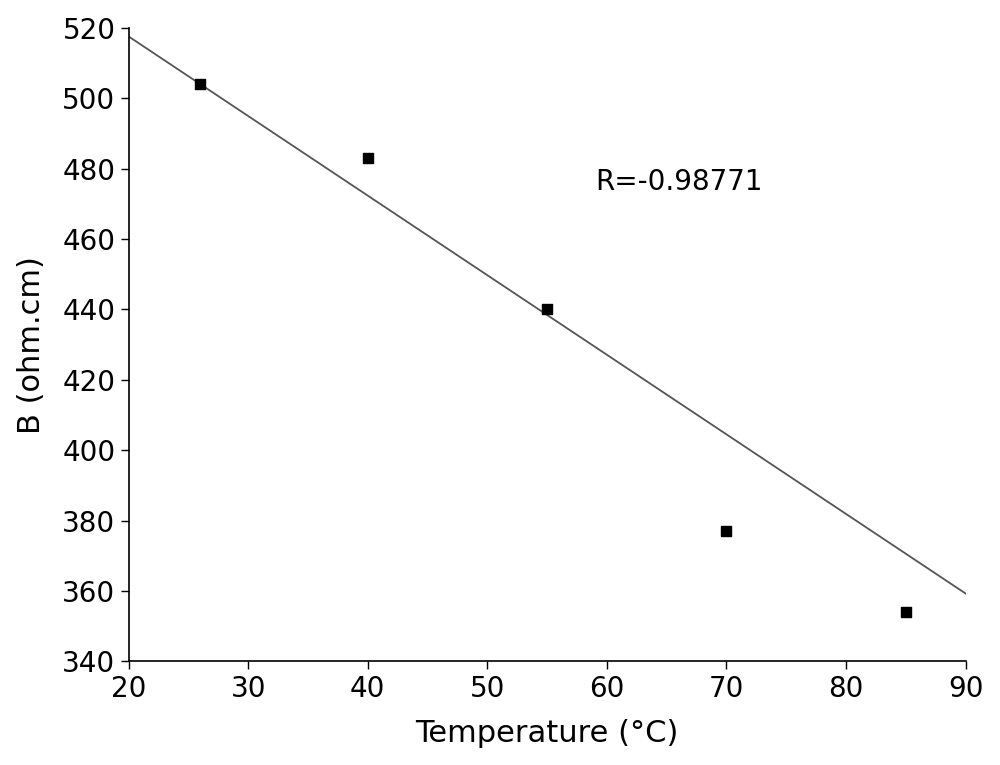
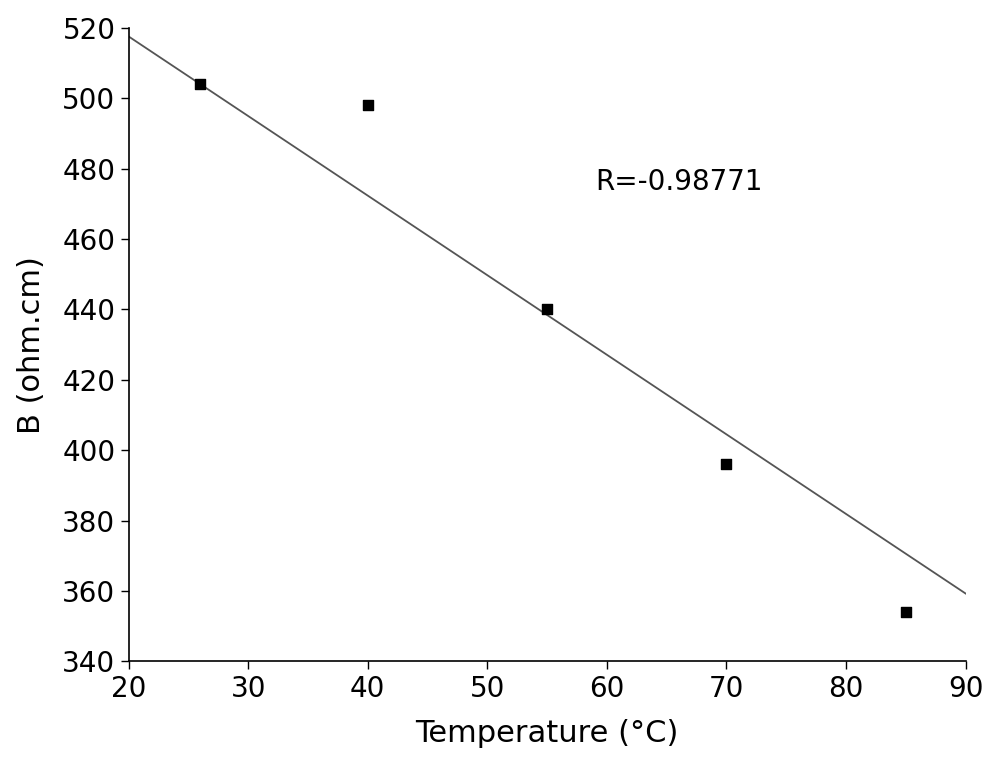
40: 483 -> 498
70: 377 -> 396
